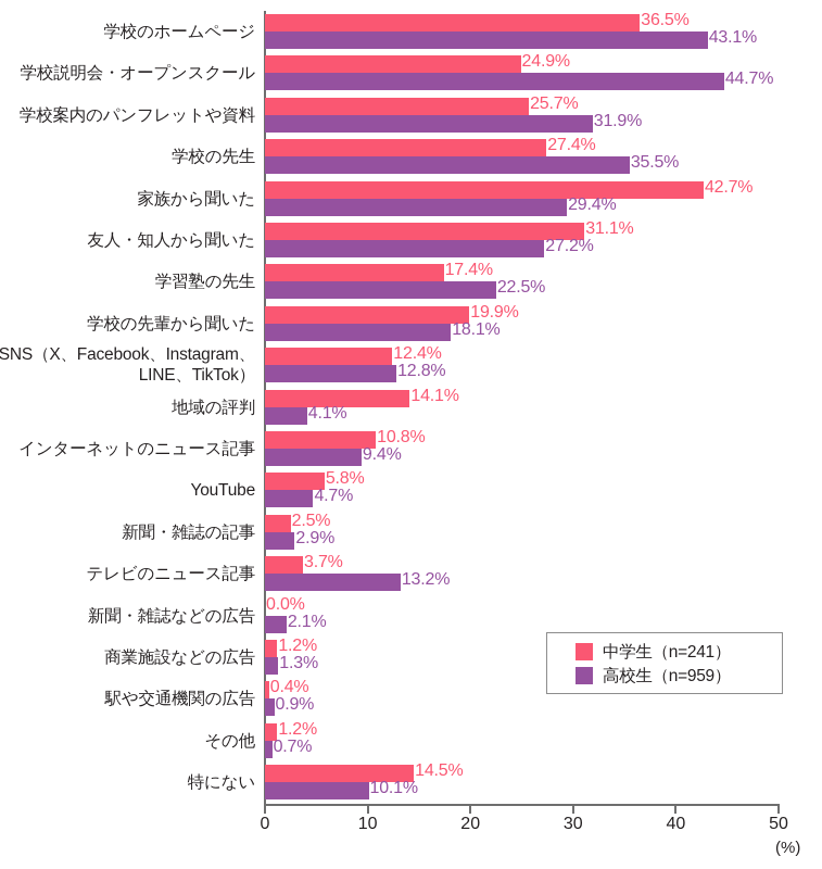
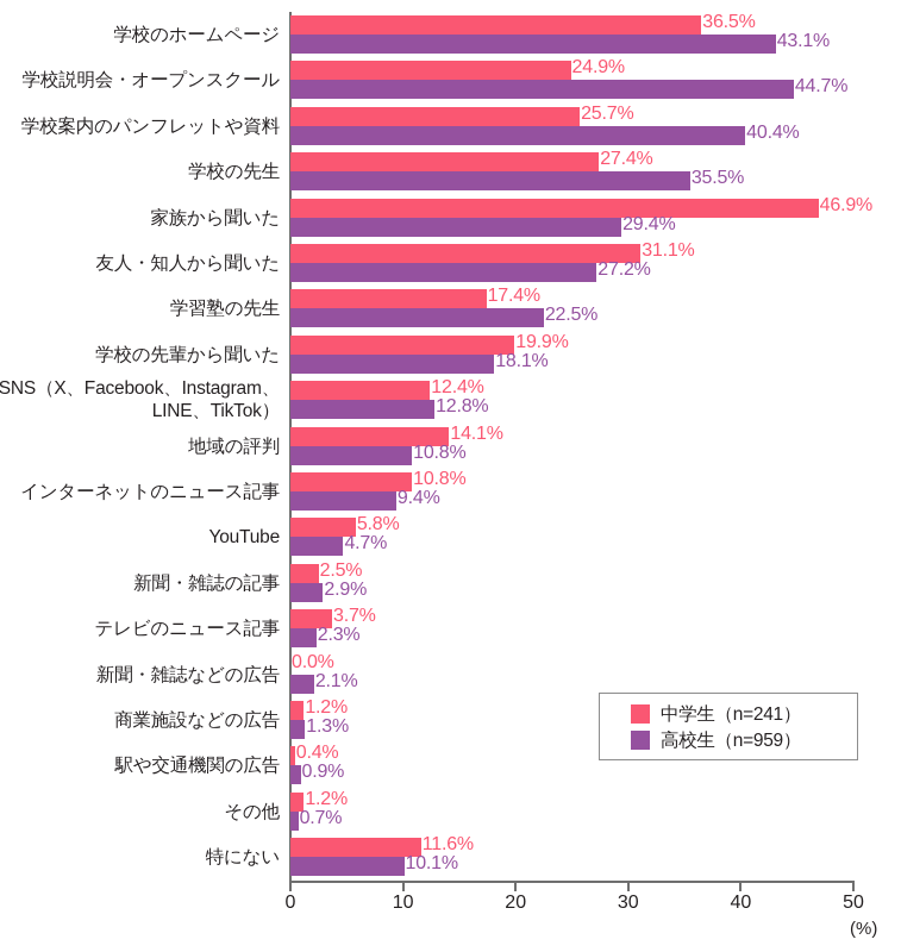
高校生（n=959）/学校案内のパンフレットや資料: 31.9% -> 40.4%
中学生（n=241）/家族から聞いた: 42.7% -> 46.9%
高校生（n=959）/地域の評判: 4.1% -> 10.8%
高校生（n=959）/テレビのニュース記事: 13.2% -> 2.3%
中学生（n=241）/特にない: 14.5% -> 11.6%
